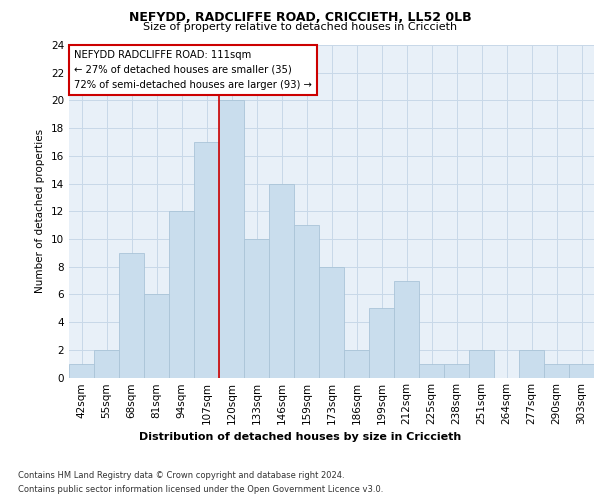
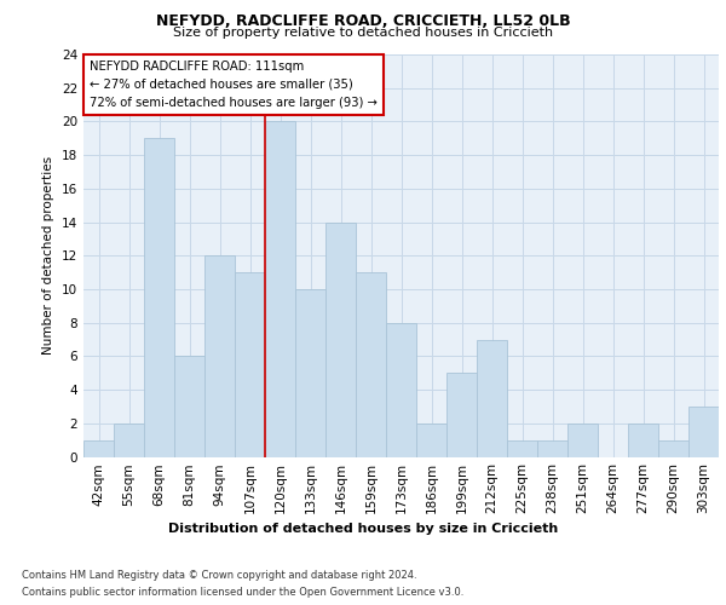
68sqm: 9 -> 19
107sqm: 17 -> 11
303sqm: 1 -> 3
